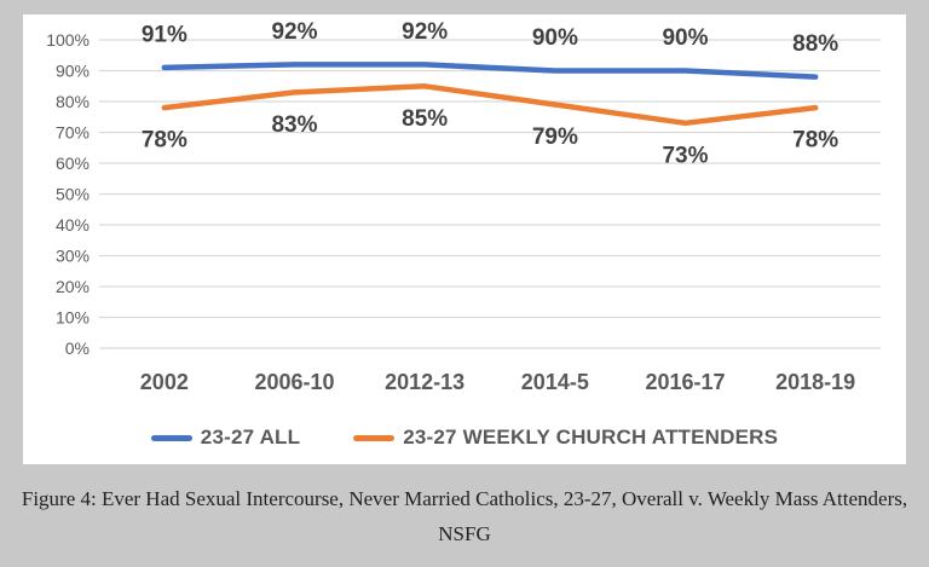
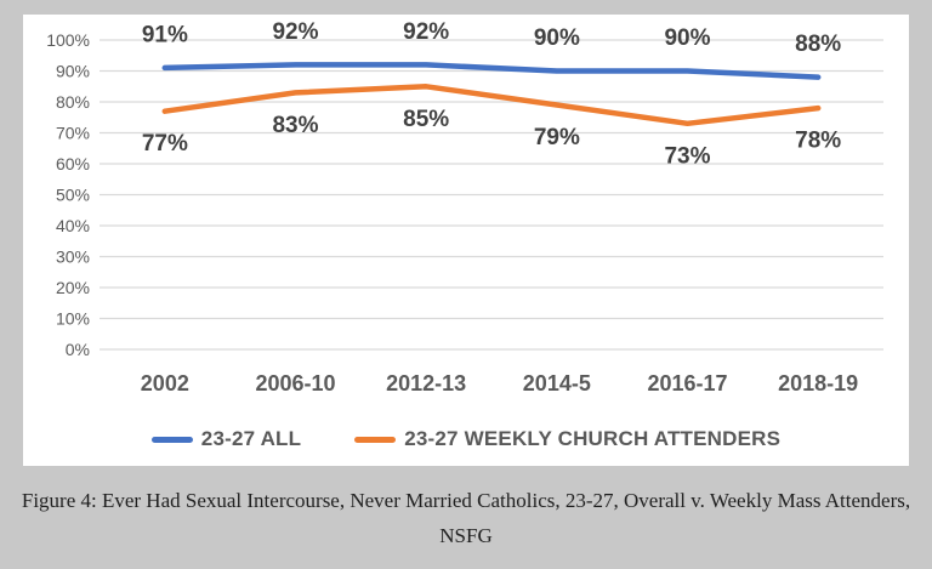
23-27 WEEKLY CHURCH ATTENDERS/2002: 78% -> 77%
